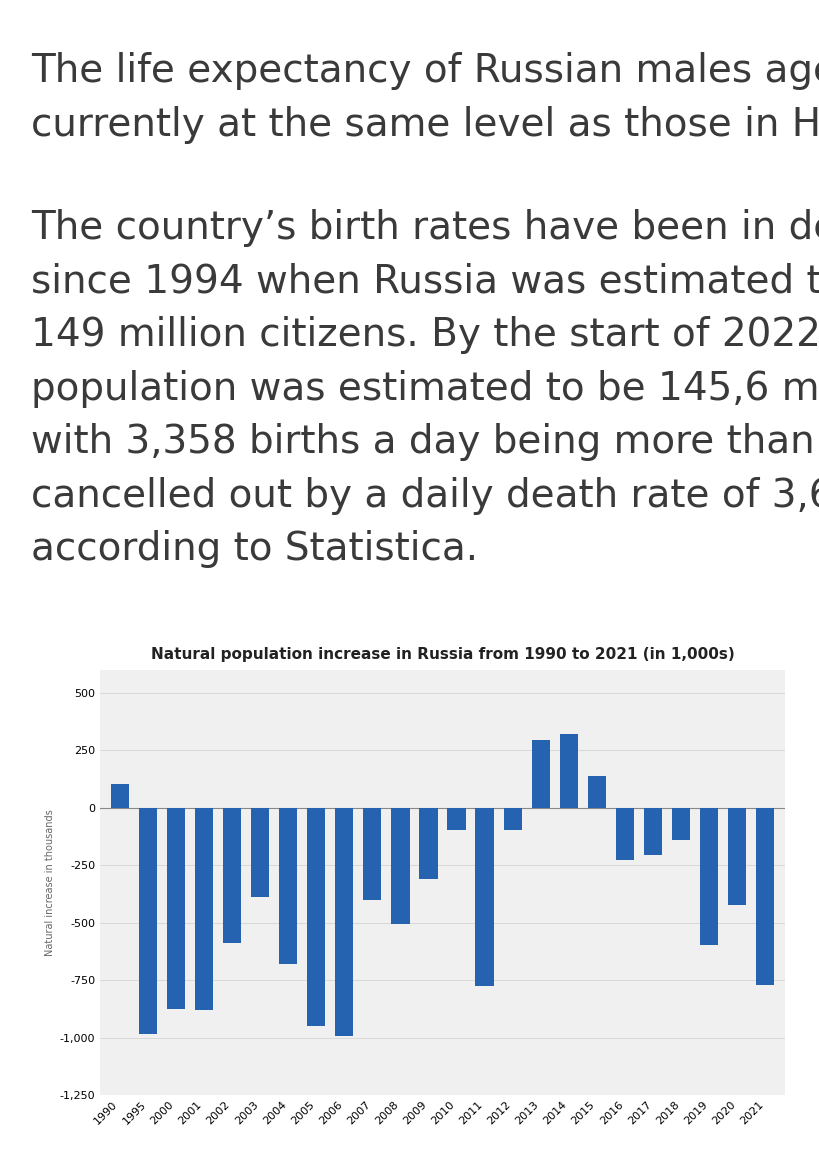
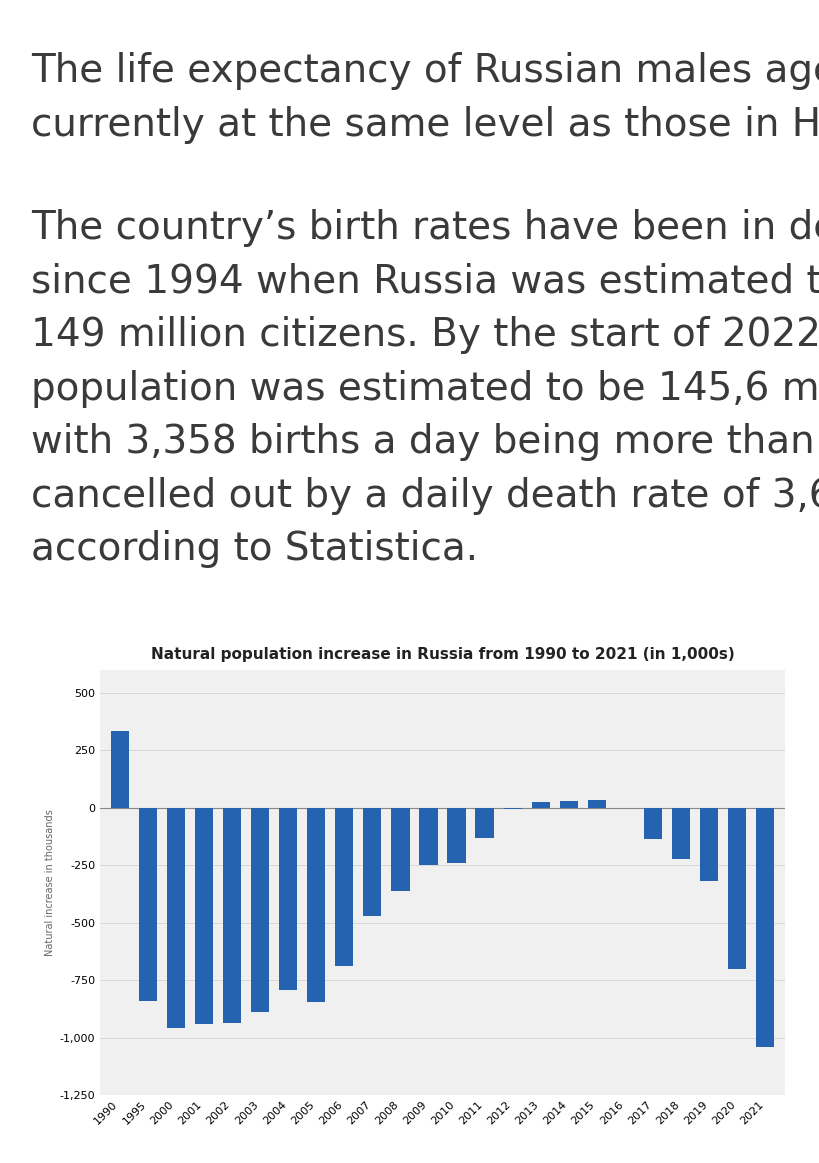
1990: 105 -> 333
1995: -985 -> -840
2000: -875 -> -959
2001: -880 -> -943
2002: -590 -> -936
2003: -390 -> -889
2004: -680 -> -793
2005: -950 -> -847
2006: -995 -> -688
2007: -400 -> -470
2008: -505 -> -363
2009: -310 -> -249
2010: -95 -> -241
2011: -775 -> -131
2012: -95 -> -4
2013: 295 -> 24
2014: 320 -> 30
2015: 140 -> 32
2016: -225 -> -2
2017: -205 -> -136
2018: -140 -> -224
2019: -595 -> -317
2020: -425 -> -702
2021: -770 -> -1,042
